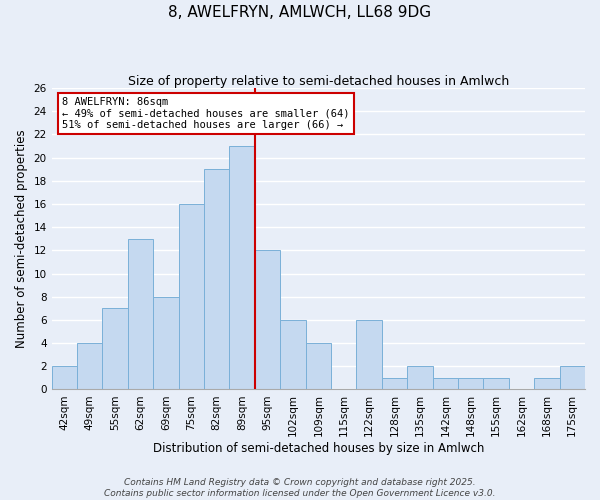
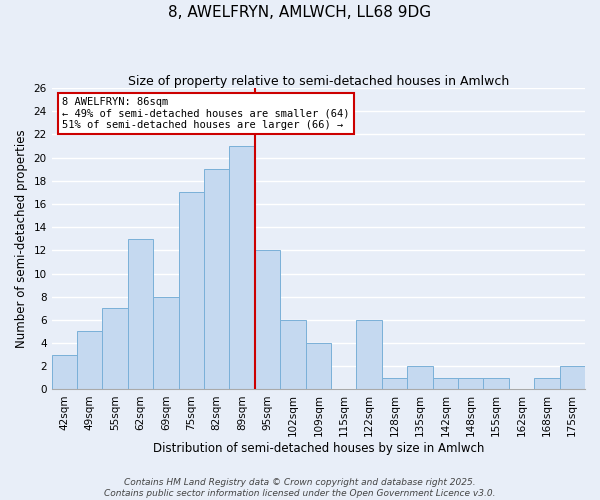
42sqm: 2 -> 3
49sqm: 4 -> 5
75sqm: 16 -> 17
